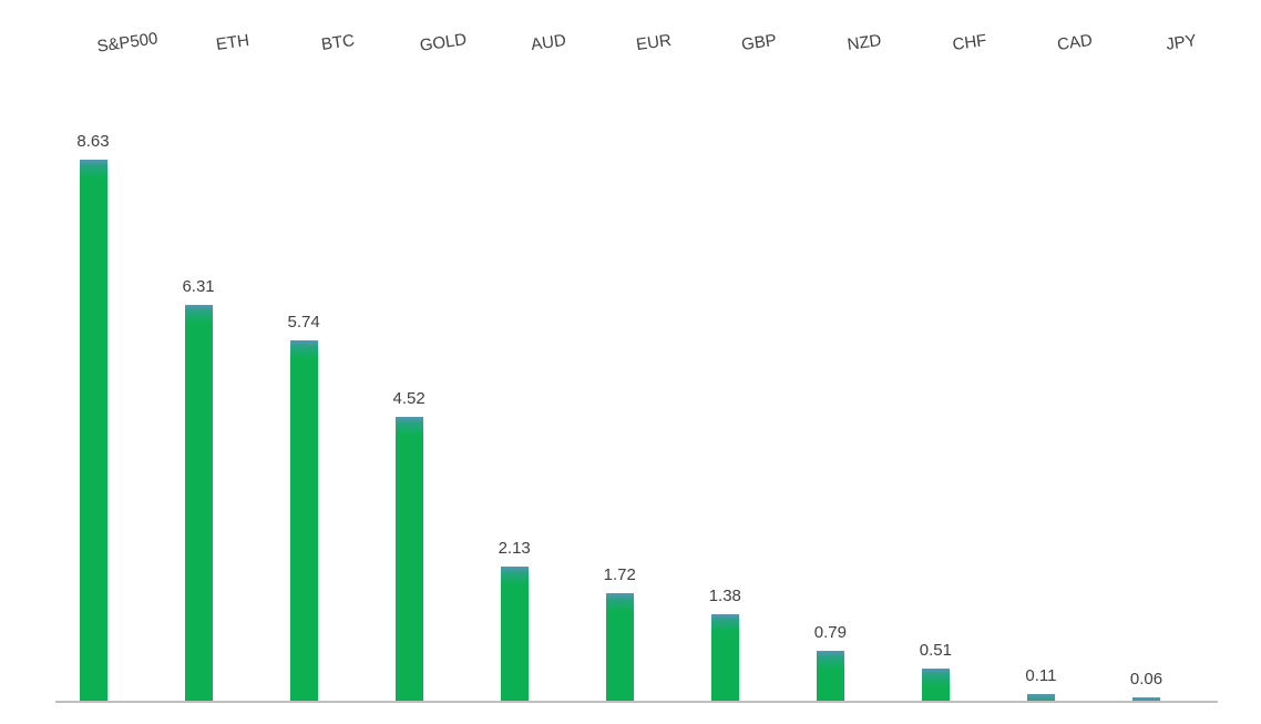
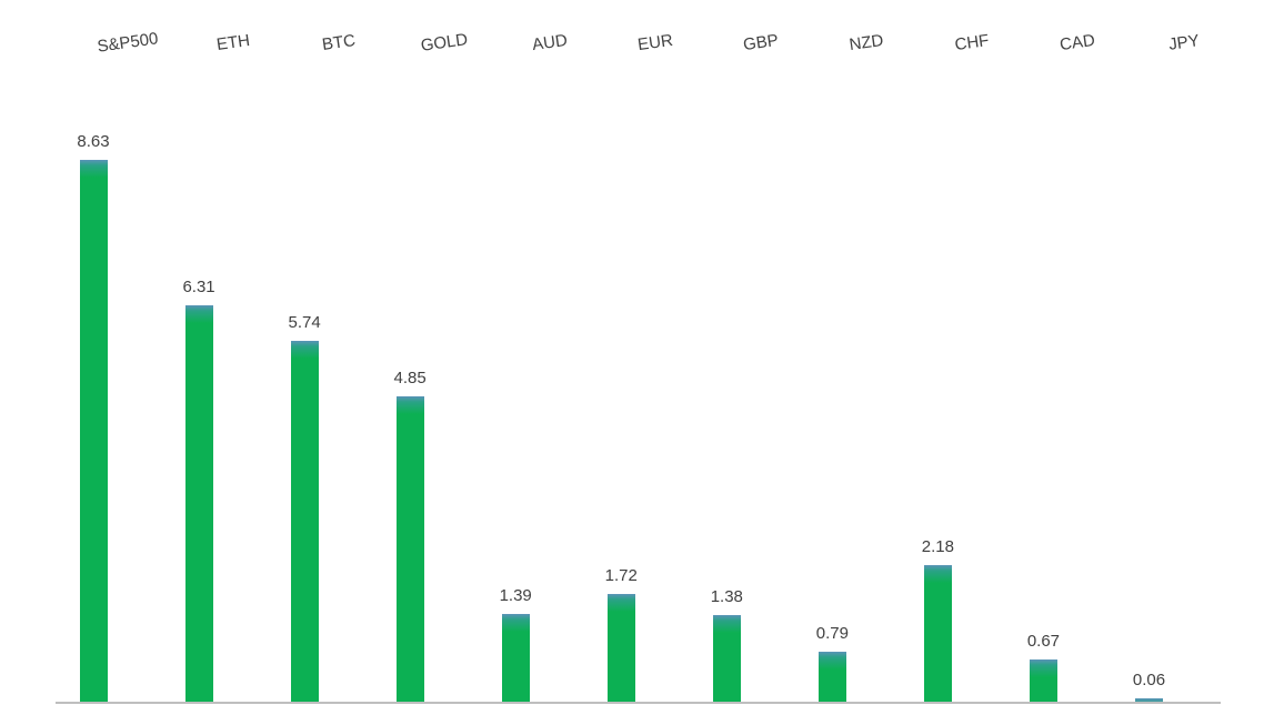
GOLD: 4.52 -> 4.85
AUD: 2.13 -> 1.39
CHF: 0.51 -> 2.18
CAD: 0.11 -> 0.67
